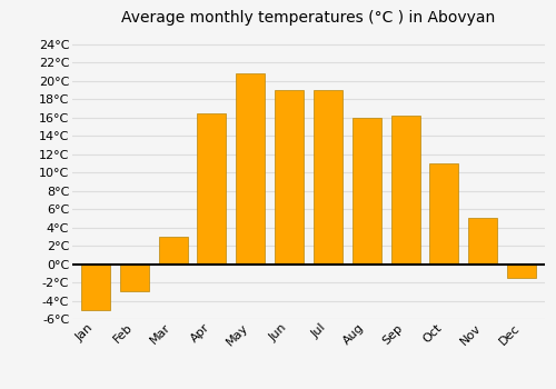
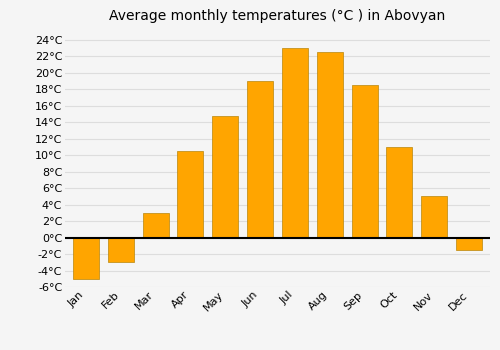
Apr: 16.4°C -> 10.5°C
May: 20.8°C -> 14.8°C
Jul: 19.0°C -> 23.0°C
Aug: 16.0°C -> 22.5°C
Sep: 16.2°C -> 18.5°C
